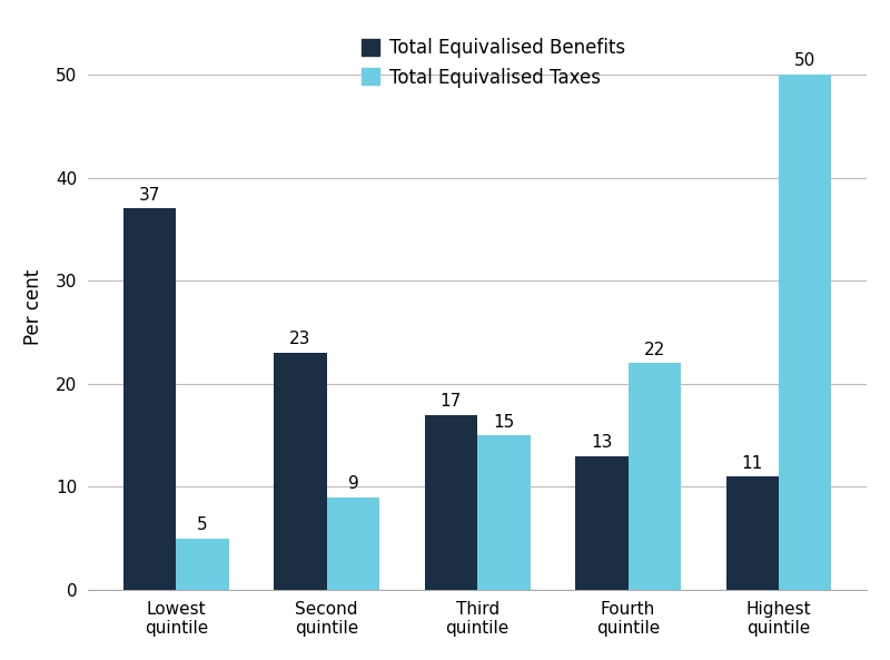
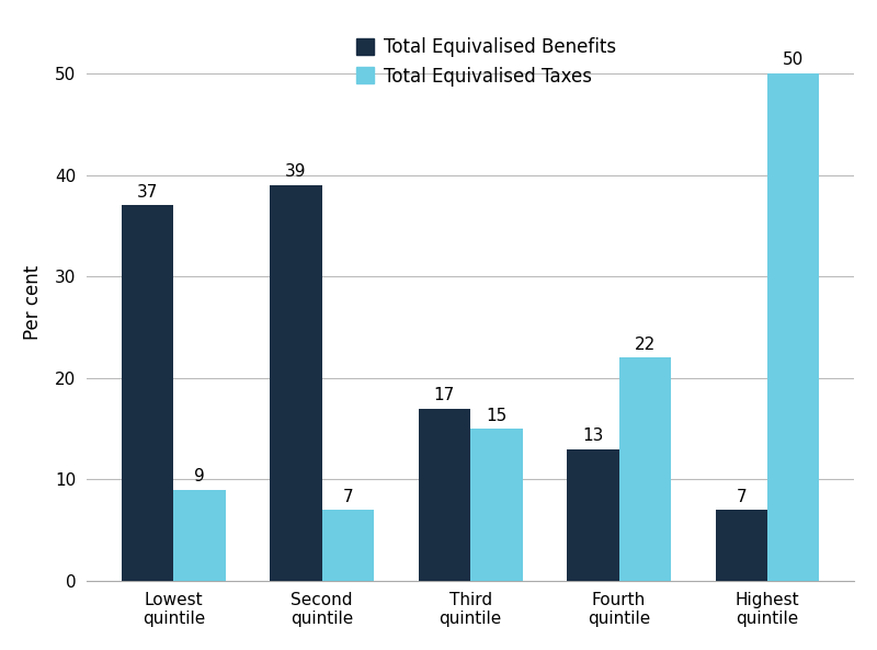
Total Equivalised Taxes/Lowest quintile: 5 -> 9
Total Equivalised Benefits/Second quintile: 23 -> 39
Total Equivalised Taxes/Second quintile: 9 -> 7
Total Equivalised Benefits/Highest quintile: 11 -> 7
